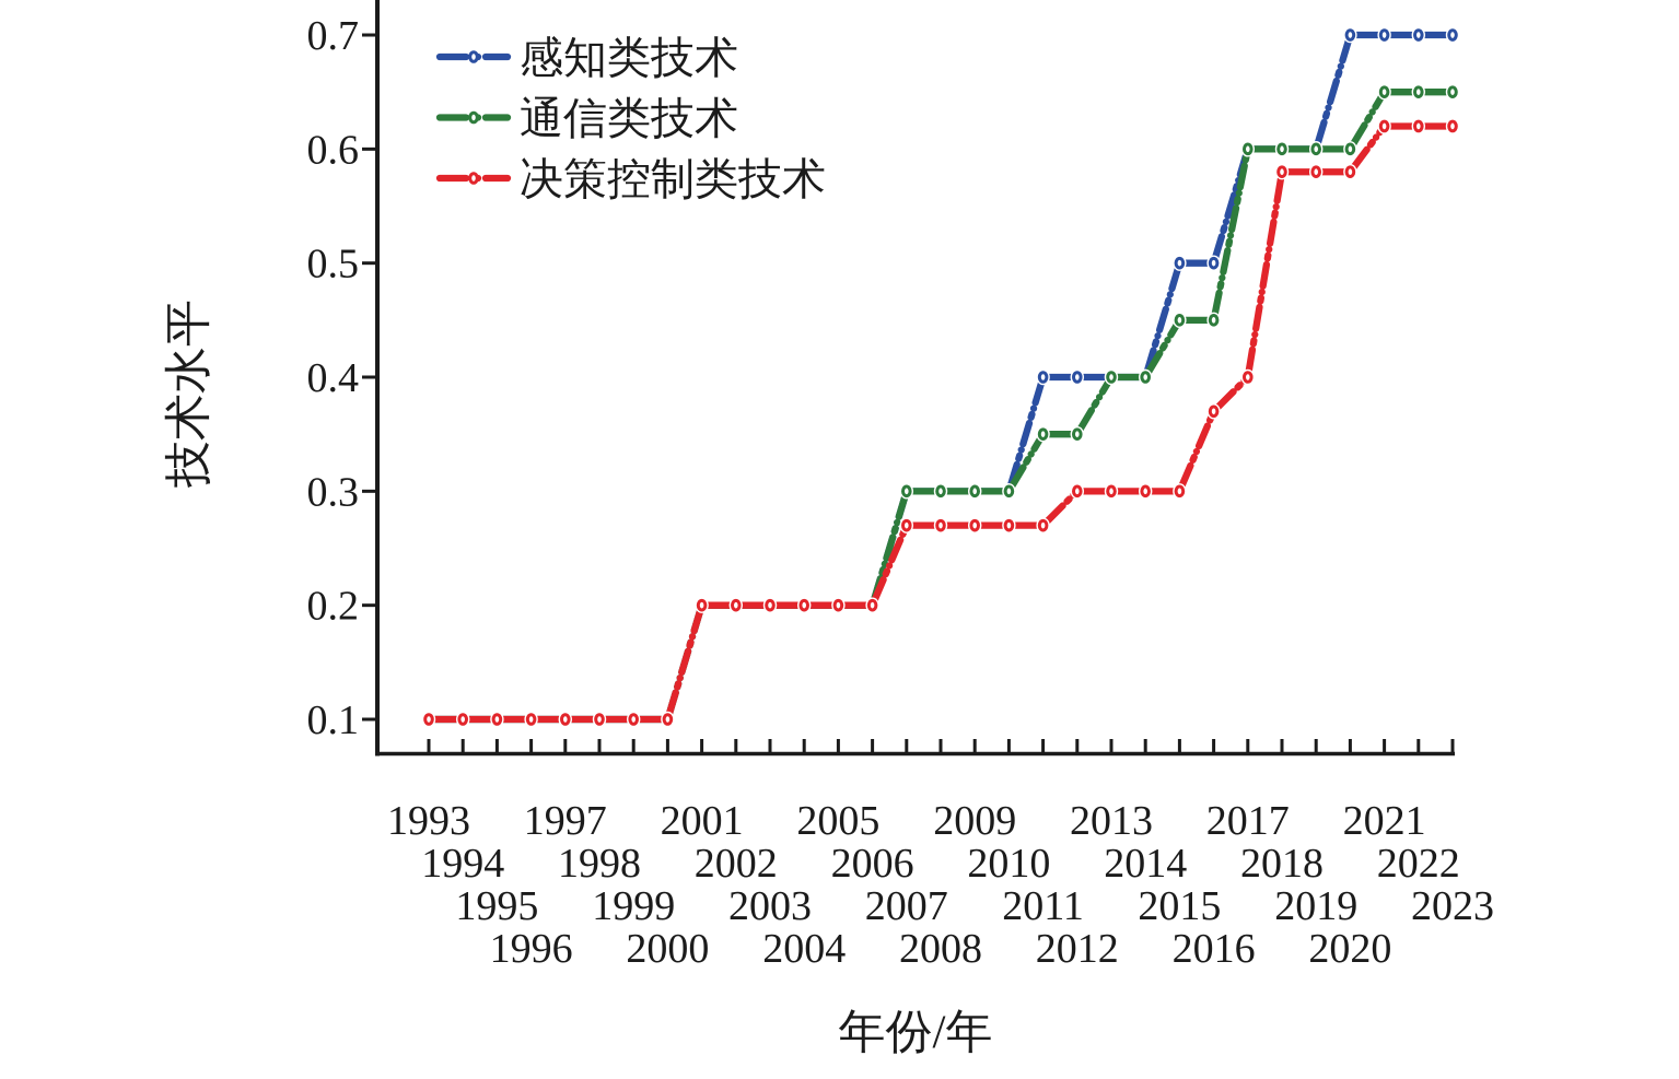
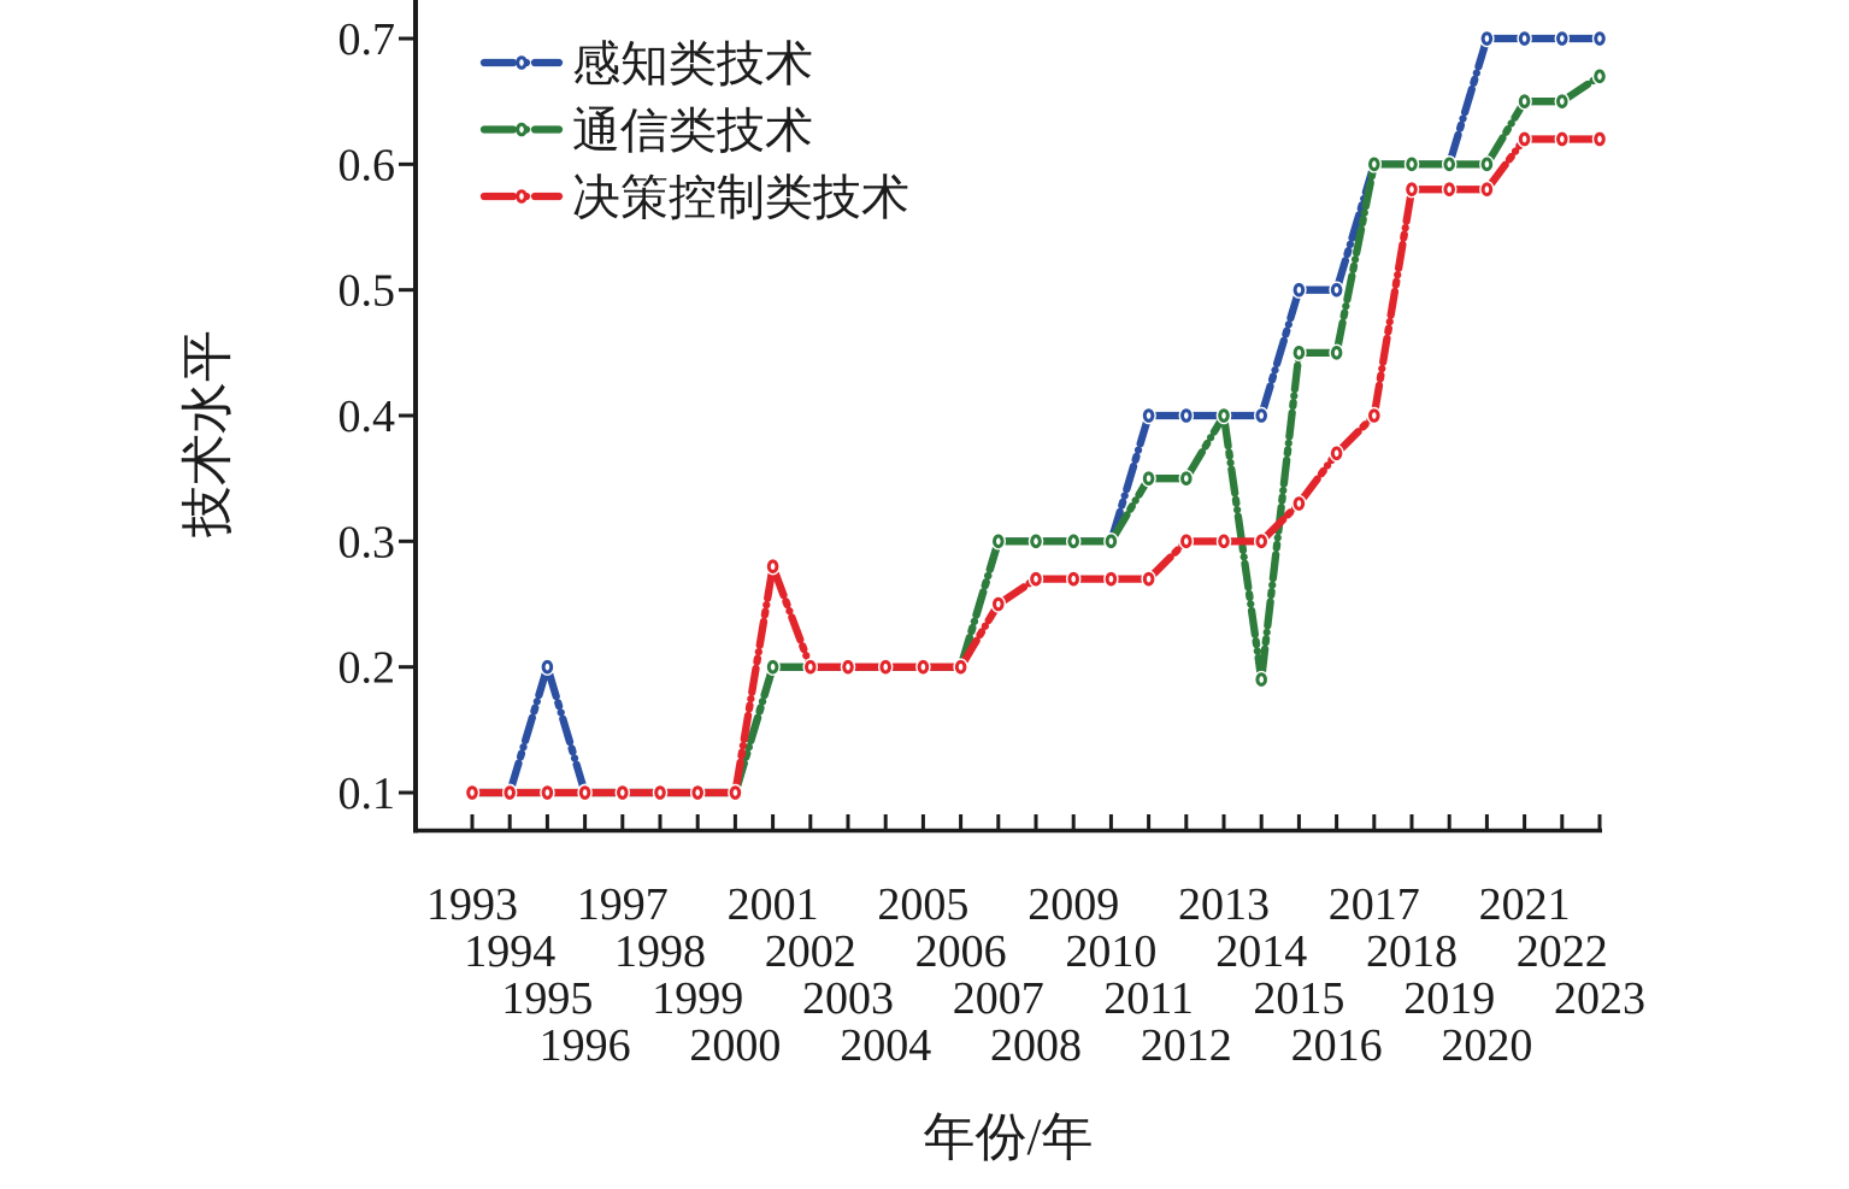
感知类技术/1995: 0.1 -> 0.2
决策控制类技术/2001: 0.20 -> 0.28
决策控制类技术/2007: 0.27 -> 0.25
通信类技术/2014: 0.40 -> 0.19
决策控制类技术/2015: 0.30 -> 0.33
通信类技术/2023: 0.65 -> 0.67
